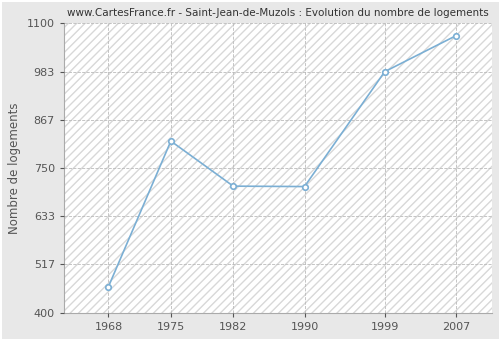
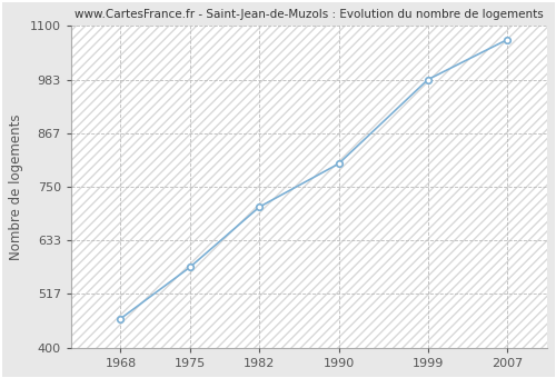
1975: 815 -> 575
1990: 705 -> 800
